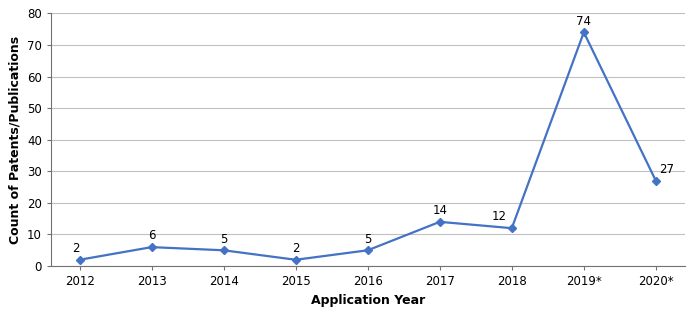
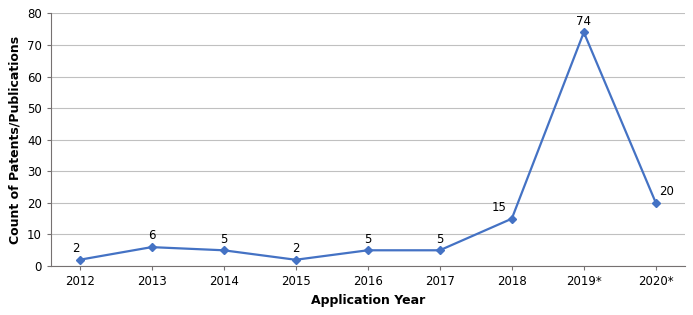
2017: 14 -> 5
2018: 12 -> 15
2020*: 27 -> 20
